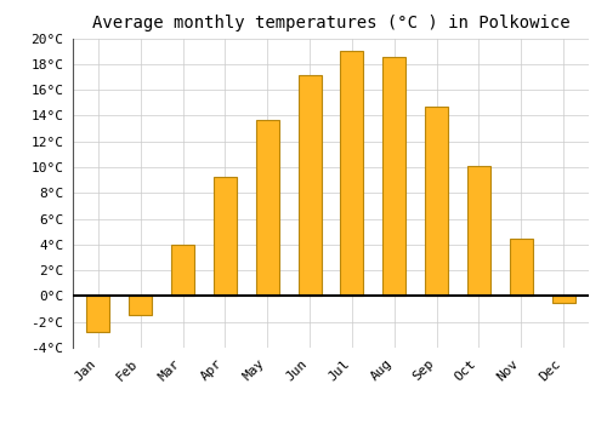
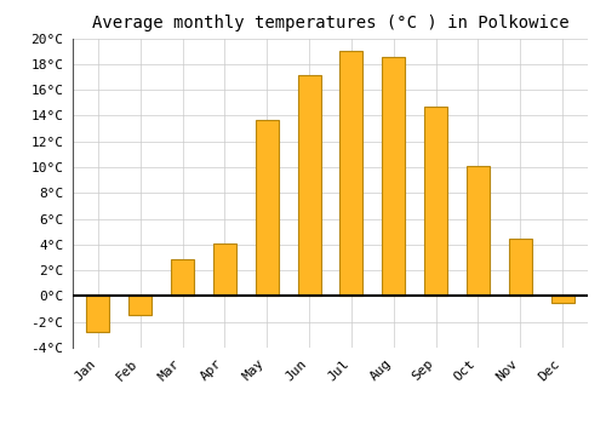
Mar: 4.0°C -> 2.9°C
Apr: 9.2°C -> 4.1°C
